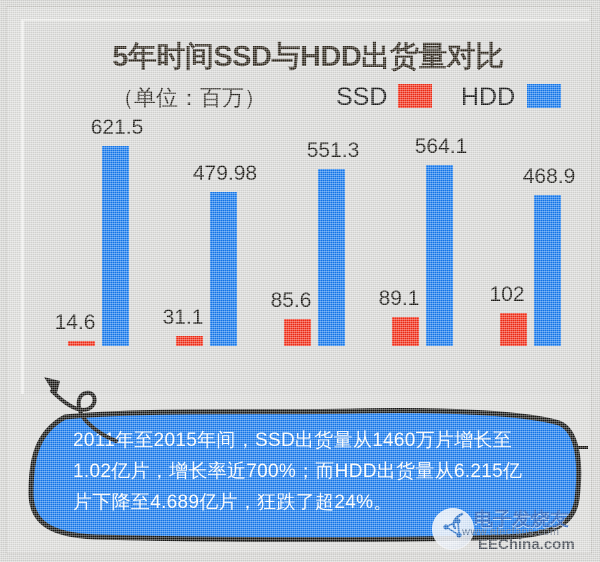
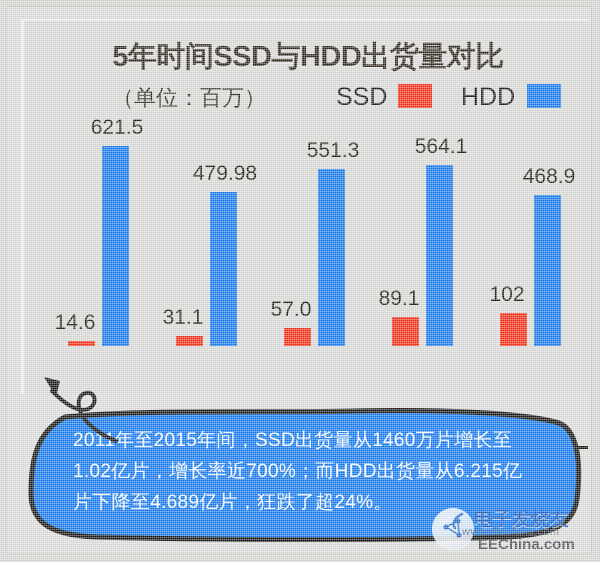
SSD/2013: 85.6 -> 57.0
